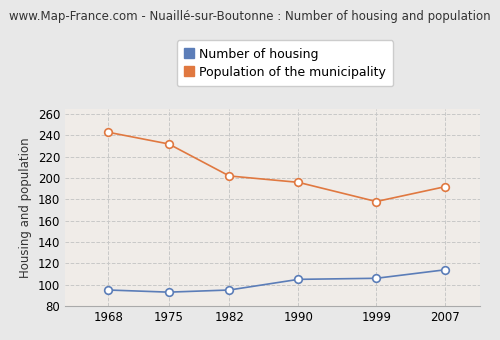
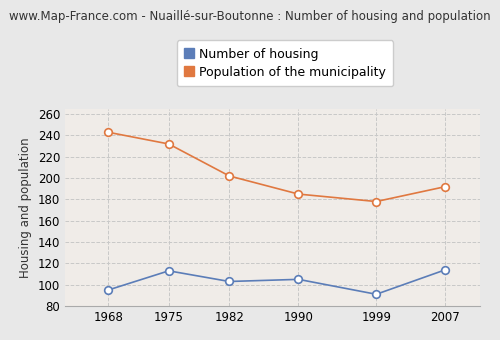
Number of housing/1975: 93 -> 113
Number of housing/1982: 95 -> 103
Population of the municipality/1990: 196 -> 185
Number of housing/1999: 106 -> 91
